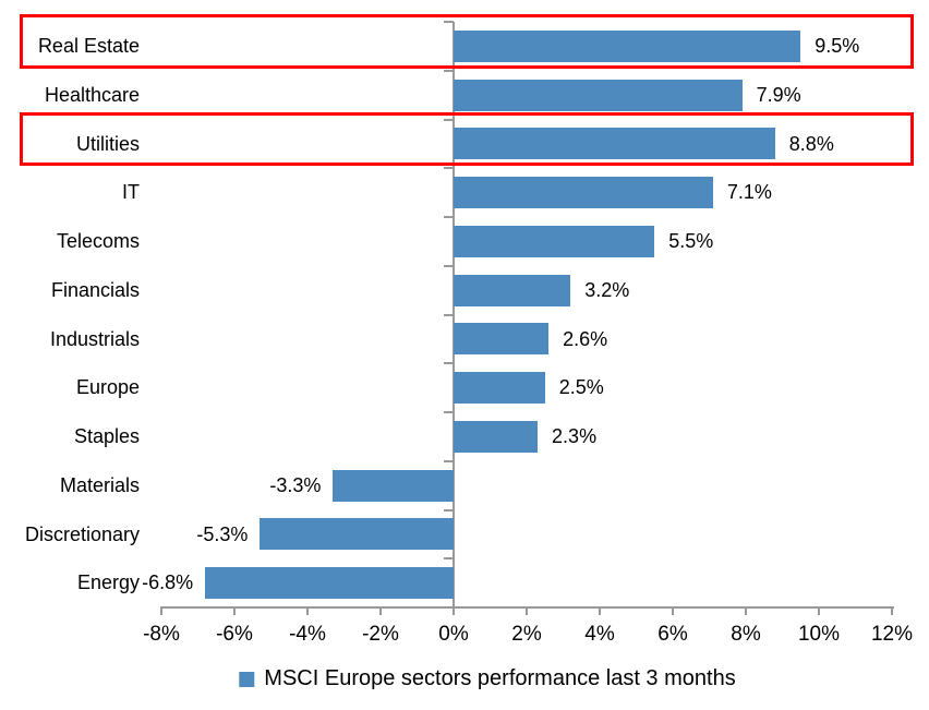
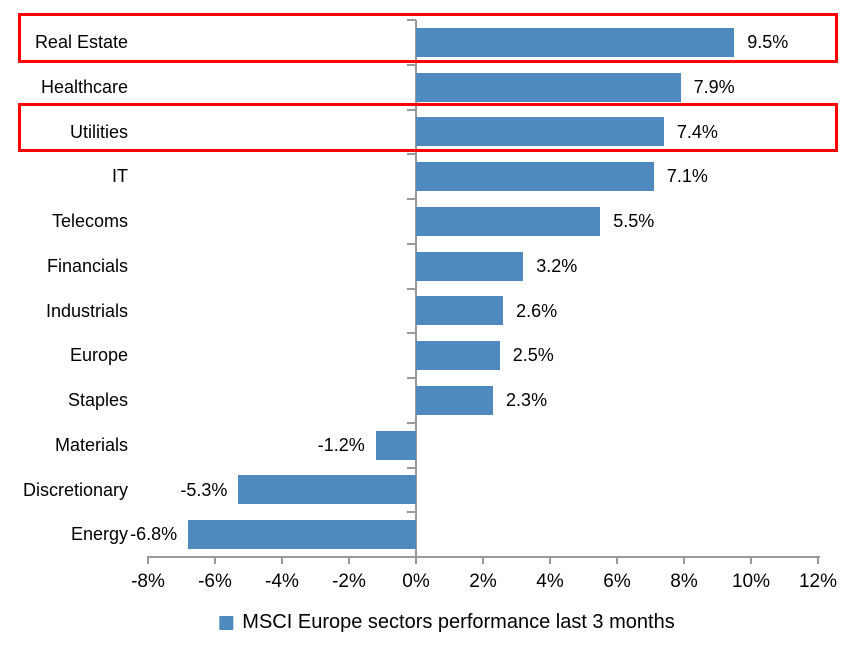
Utilities: 8.8% -> 7.4%
Materials: -3.3% -> -1.2%
